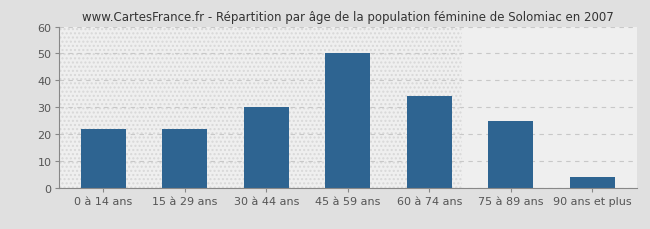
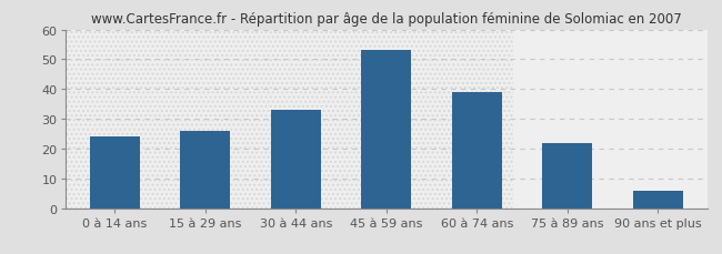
0 à 14 ans: 22 -> 24
15 à 29 ans: 22 -> 26
30 à 44 ans: 30 -> 33
45 à 59 ans: 50 -> 53
60 à 74 ans: 34 -> 39
75 à 89 ans: 25 -> 22
90 ans et plus: 4 -> 6
